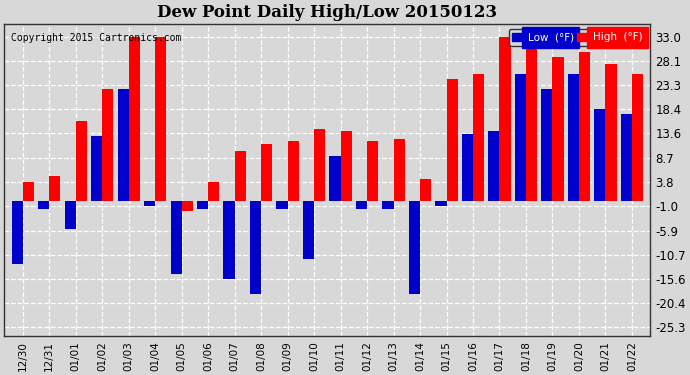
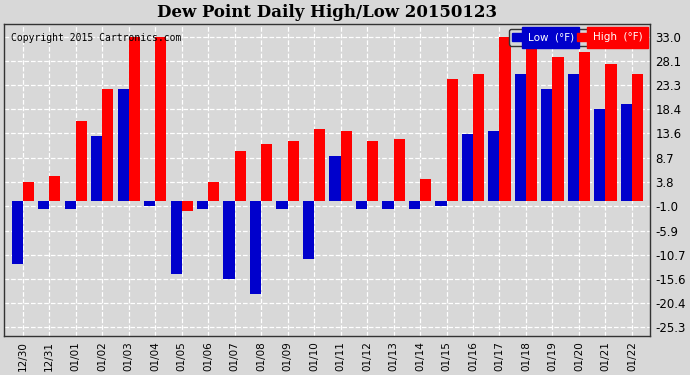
Low (°F)/01/01: -5.5 -> -1.5
Low (°F)/01/14: -18.5 -> -1.5
Low (°F)/01/22: 17.5 -> 19.5
